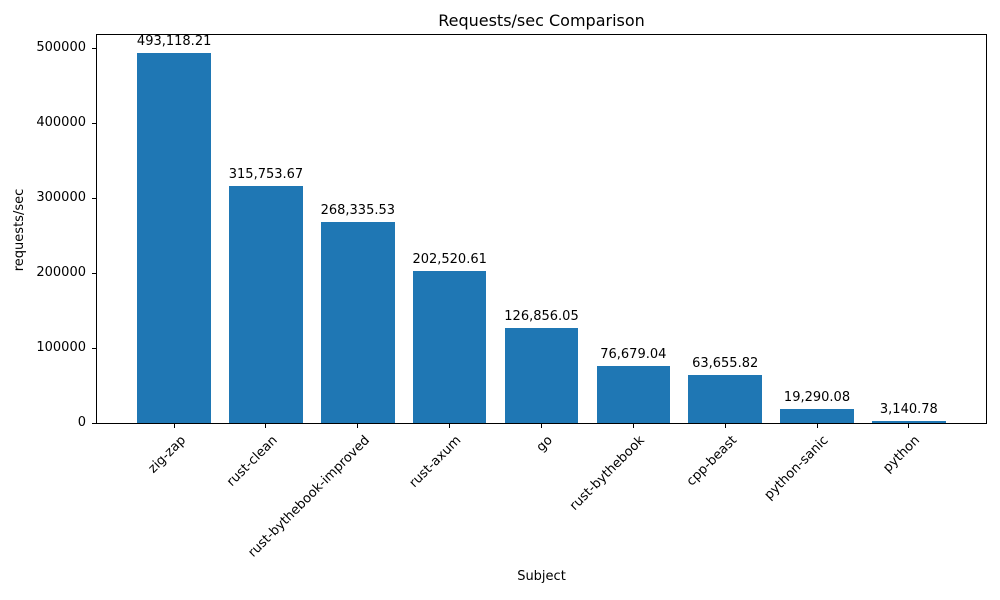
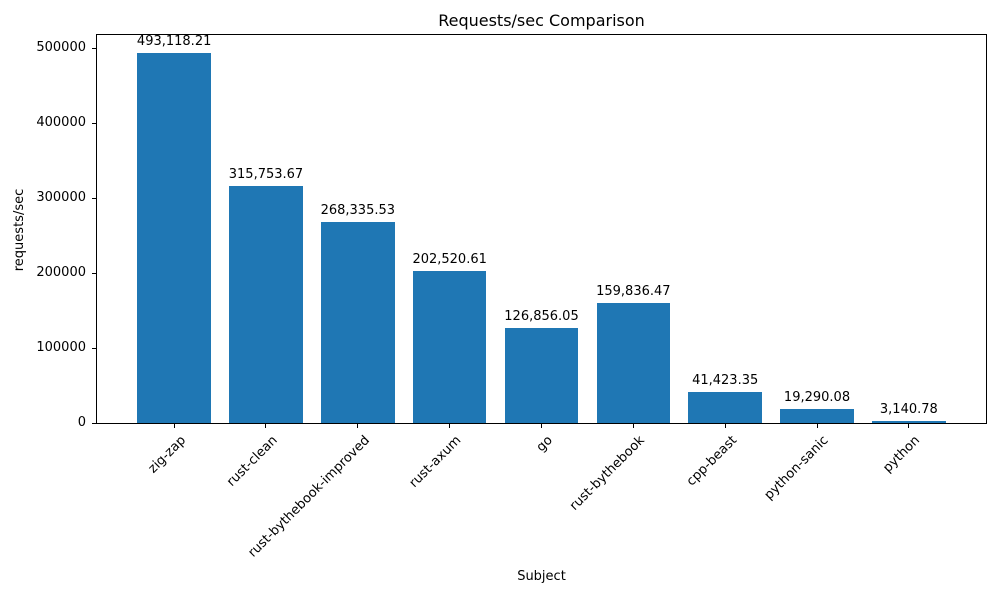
rust-bythebook: 76,679.04 -> 159,836.47
cpp-beast: 63,655.82 -> 41,423.35
